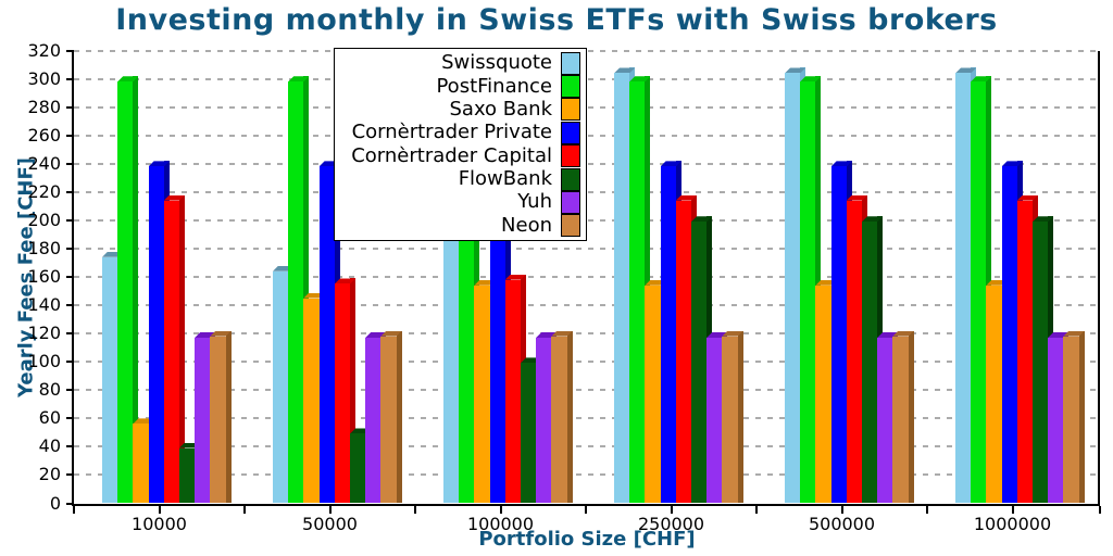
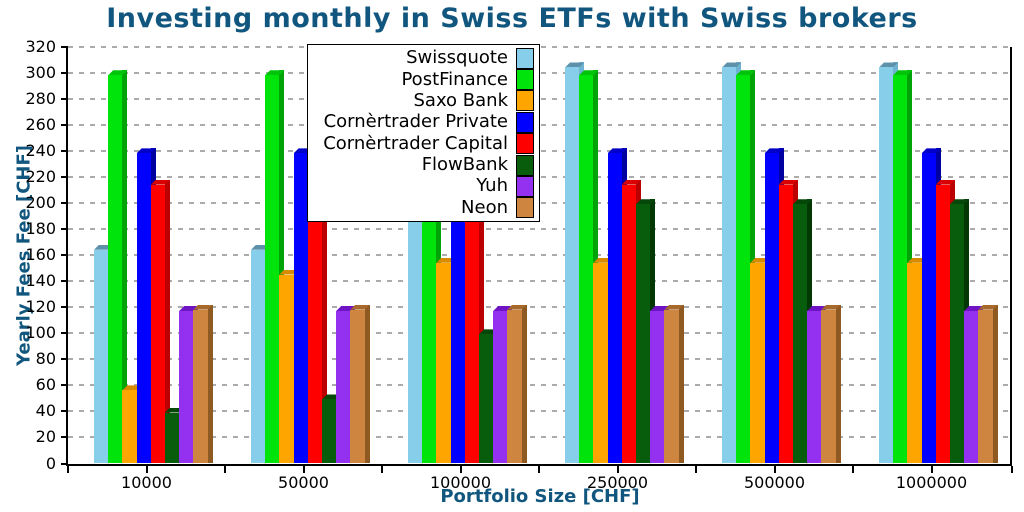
Swissquote/10000: 178 -> 168
Cornèrtrader Capital/50000: 159 -> 218
Cornèrtrader Capital/100000: 162 -> 218
